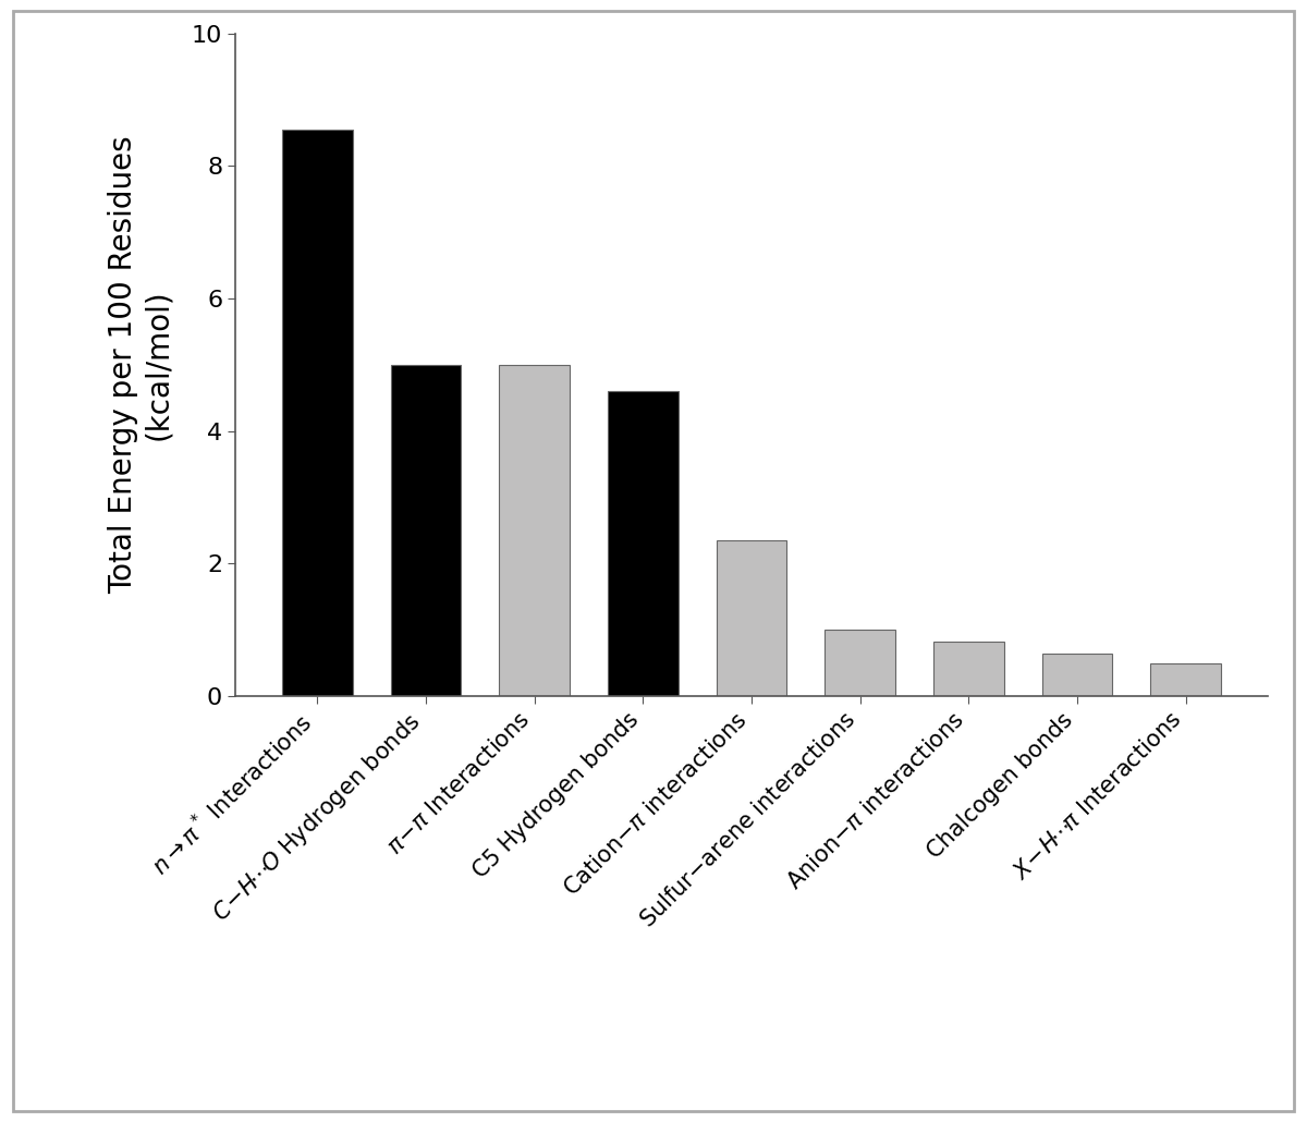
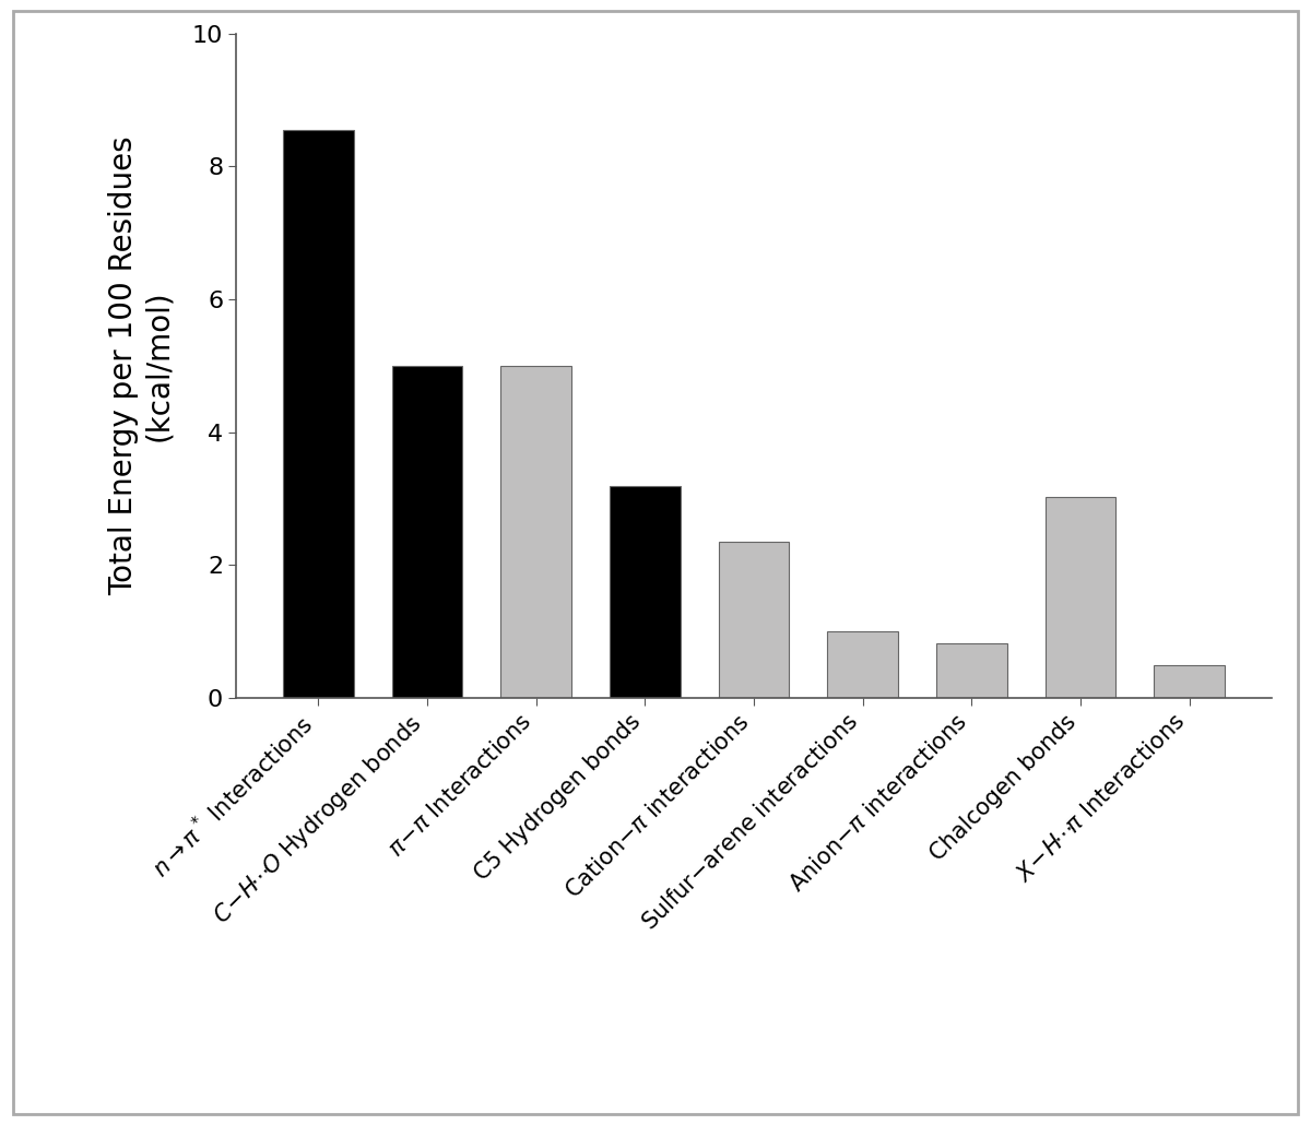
C5 Hydrogen bonds: 4.60 -> 3.18
Chalcogen bonds: 0.63 -> 3.02
